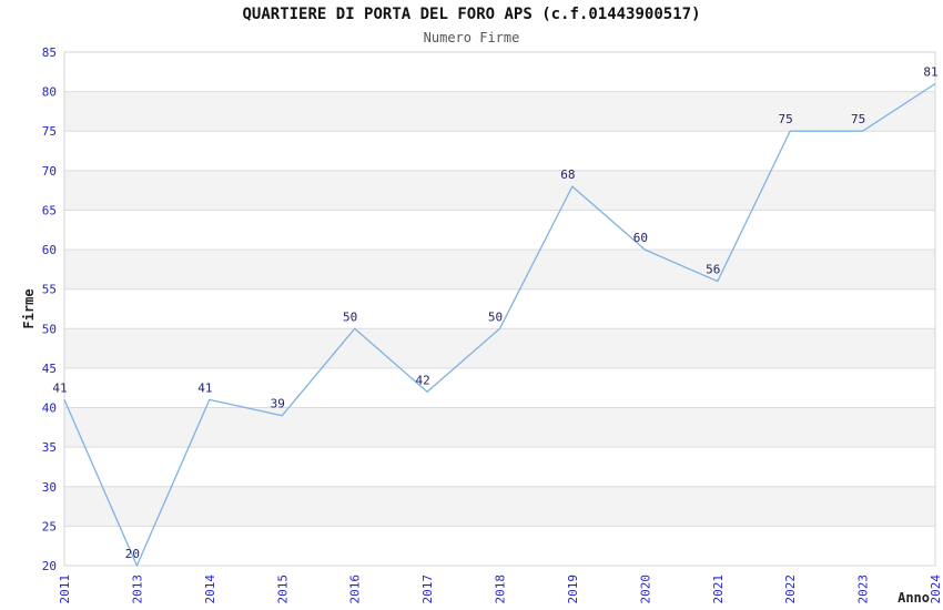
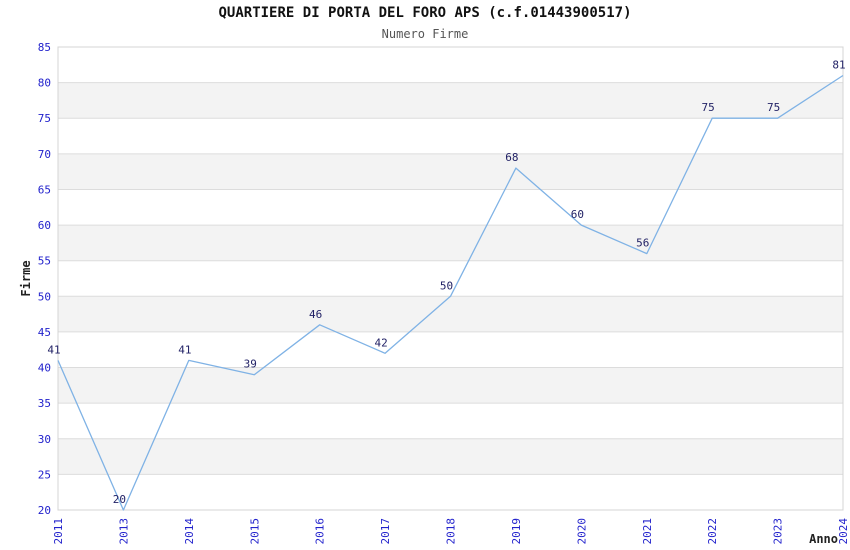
2016: 50 -> 46
